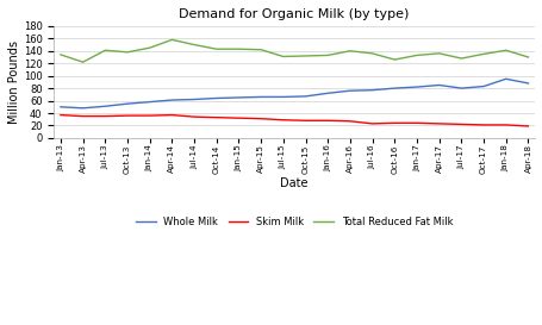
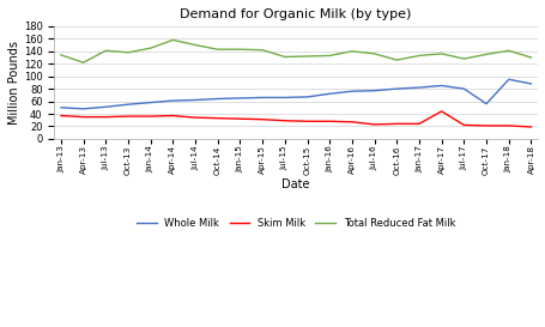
Skim Milk/Apr-17: 23 -> 44
Whole Milk/Oct-17: 83 -> 56
